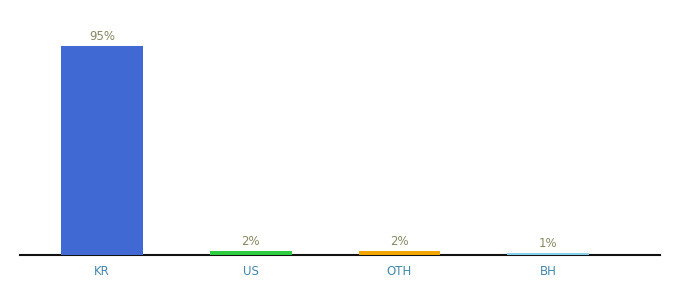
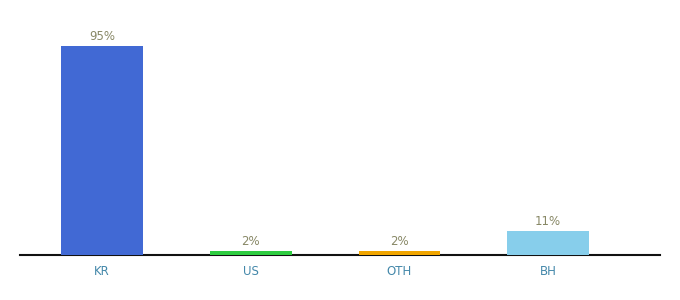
BH: 1% -> 11%
